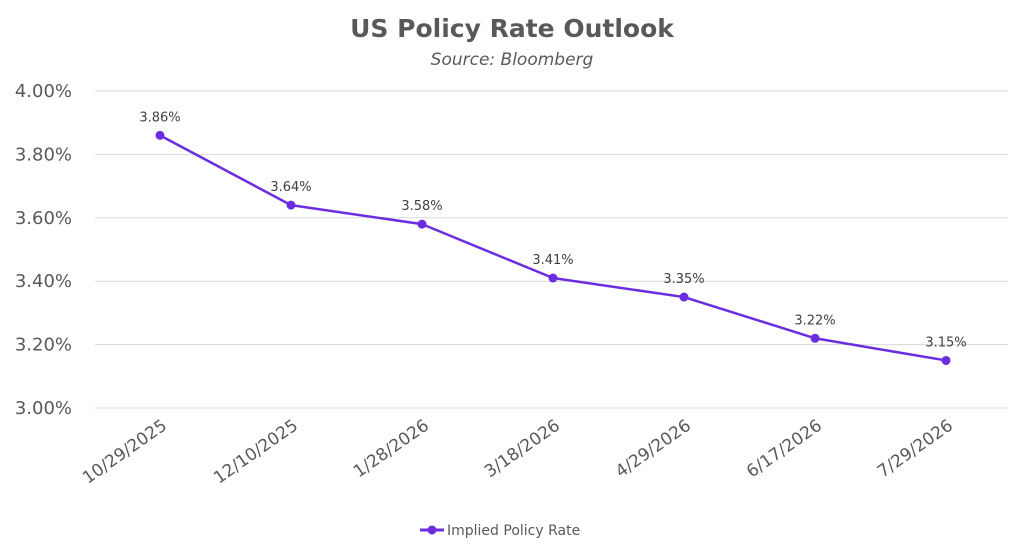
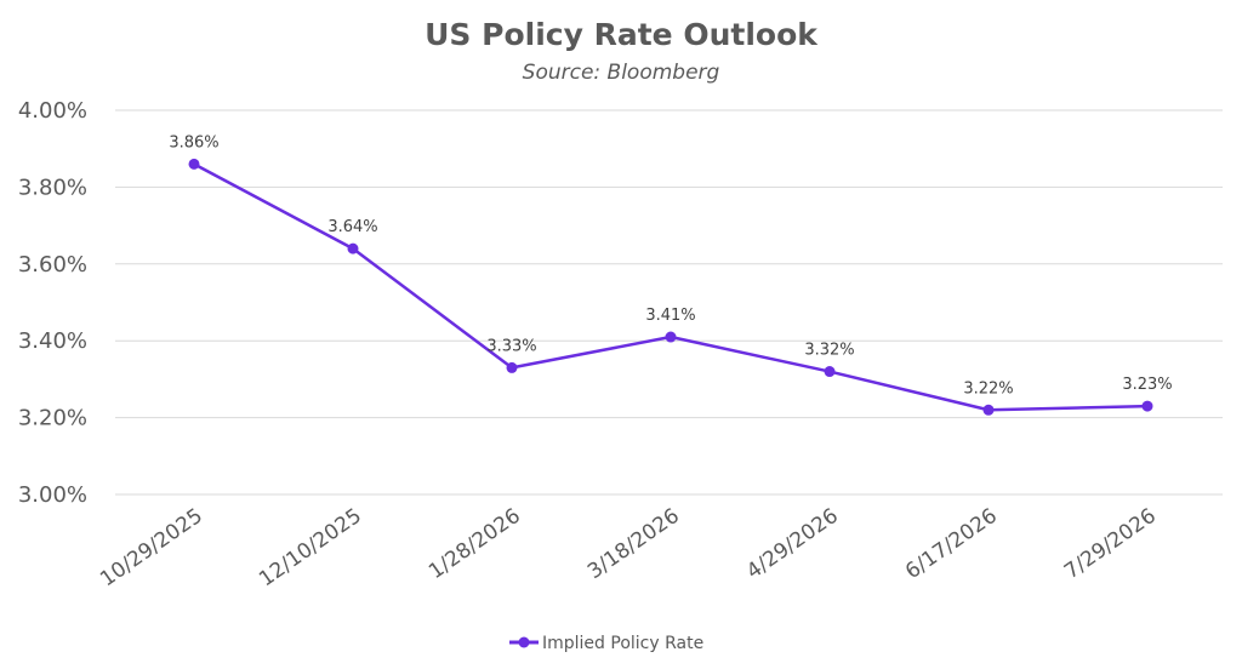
1/28/2026: 3.58% -> 3.33%
4/29/2026: 3.35% -> 3.32%
7/29/2026: 3.15% -> 3.23%
